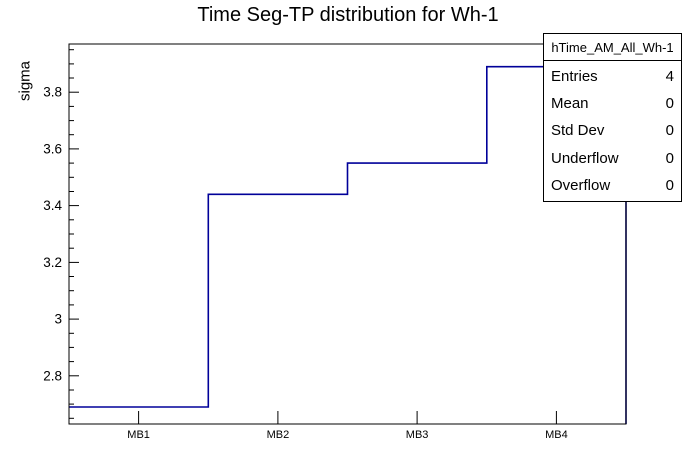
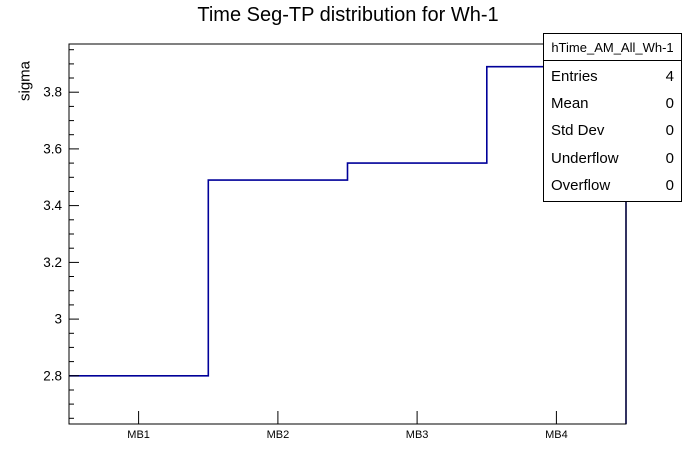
MB1: 2.69 -> 2.80
MB2: 3.44 -> 3.49
